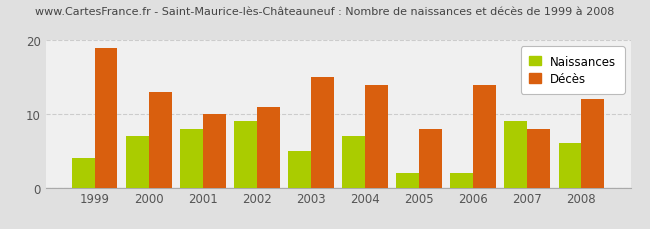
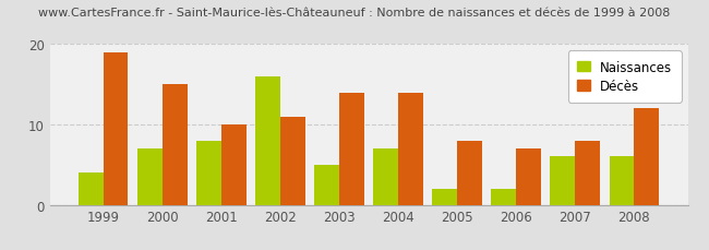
Décès/2000: 13 -> 15
Naissances/2002: 9 -> 16
Décès/2003: 15 -> 14
Décès/2006: 14 -> 7
Naissances/2007: 9 -> 6
